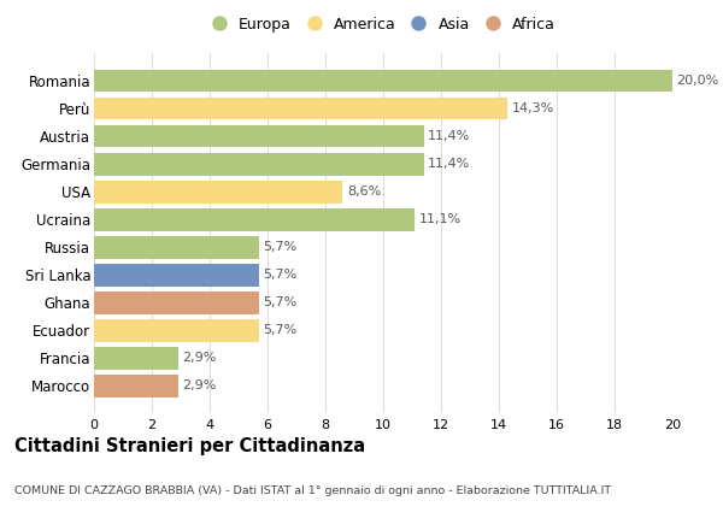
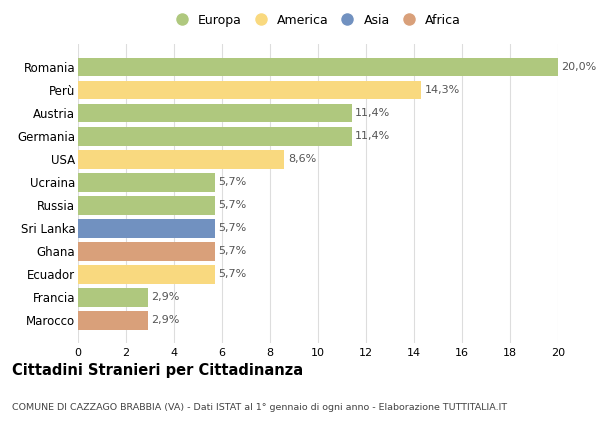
Ucraina: 11,1% -> 5,7%
